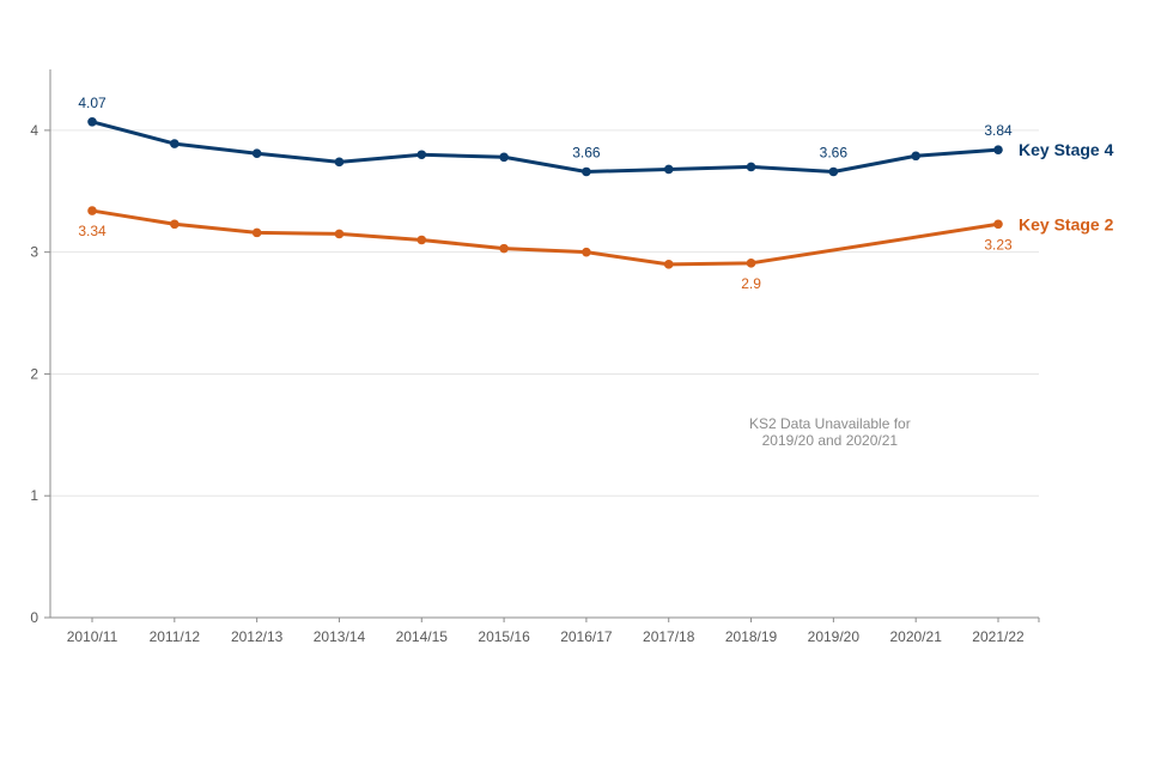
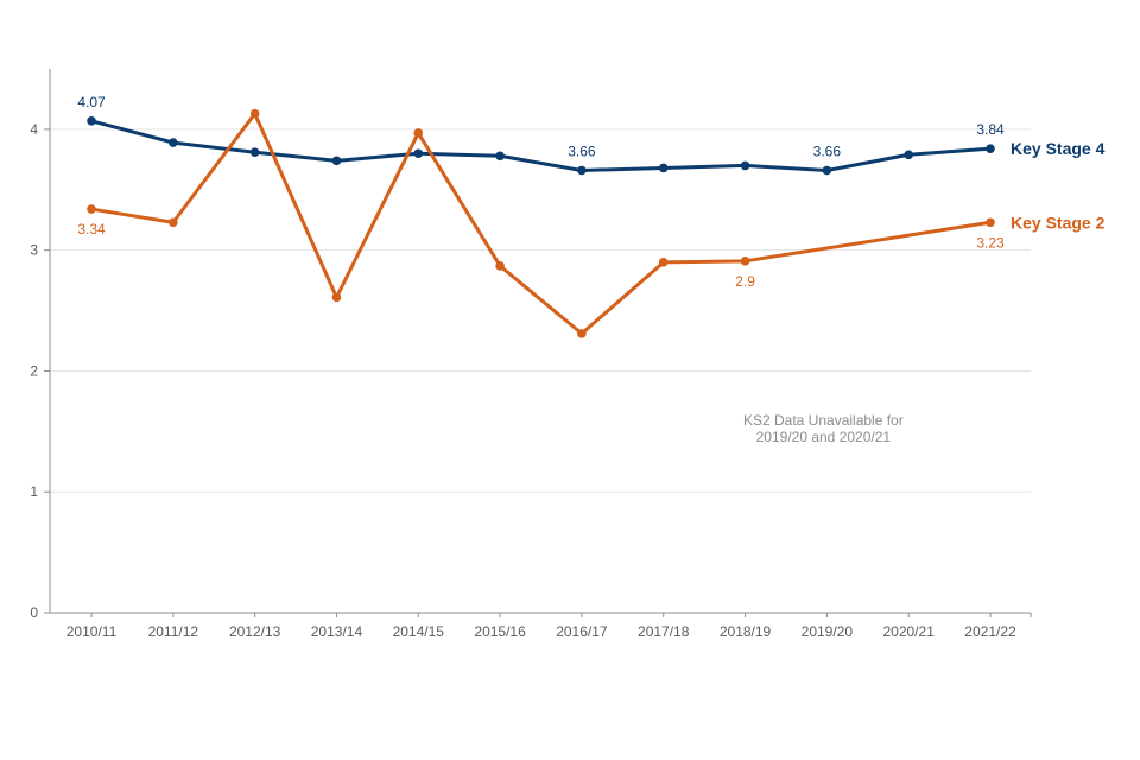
Key Stage 2/2012/13: 3.16 -> 4.13
Key Stage 2/2013/14: 3.15 -> 2.61
Key Stage 2/2014/15: 3.10 -> 3.97
Key Stage 2/2015/16: 3.03 -> 2.87
Key Stage 2/2016/17: 3.00 -> 2.31
